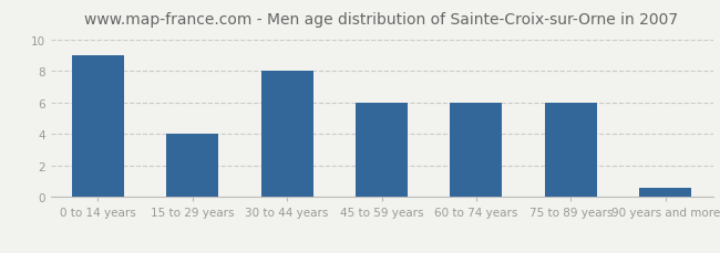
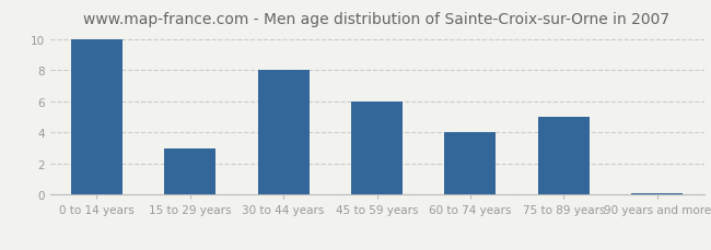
0 to 14 years: 9.0 -> 10.0
15 to 29 years: 4.0 -> 3.0
60 to 74 years: 6.0 -> 4.0
75 to 89 years: 6.0 -> 5.0
90 years and more: 0.6 -> 0.1
